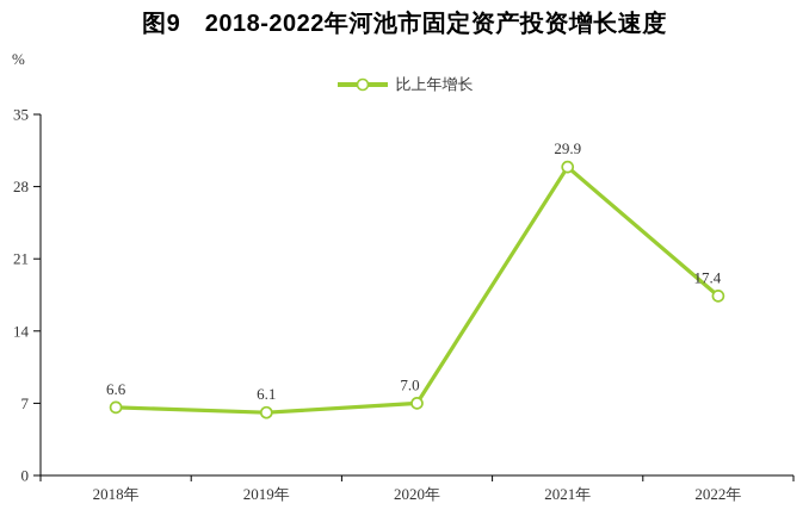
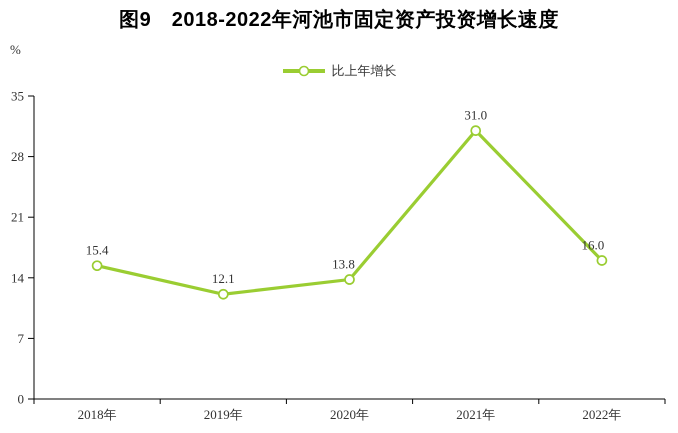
2018年: 6.6 -> 15.4
2019年: 6.1 -> 12.1
2020年: 7.0 -> 13.8
2021年: 29.9 -> 31.0
2022年: 17.4 -> 16.0
